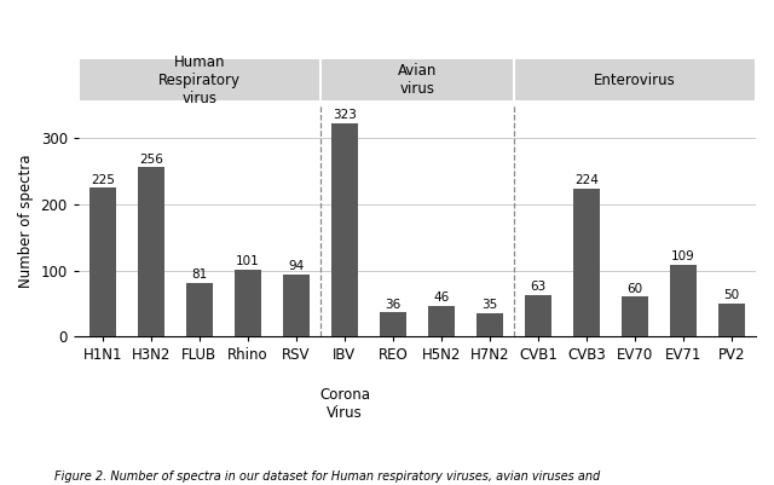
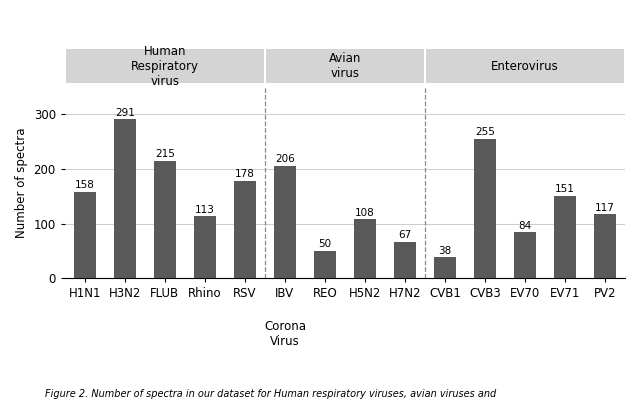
H1N1: 225 -> 158
H3N2: 256 -> 291
FLUB: 81 -> 215
Rhino: 101 -> 113
RSV: 94 -> 178
IBV: 323 -> 206
REO: 36 -> 50
H5N2: 46 -> 108
H7N2: 35 -> 67
CVB1: 63 -> 38
CVB3: 224 -> 255
EV70: 60 -> 84
EV71: 109 -> 151
PV2: 50 -> 117
